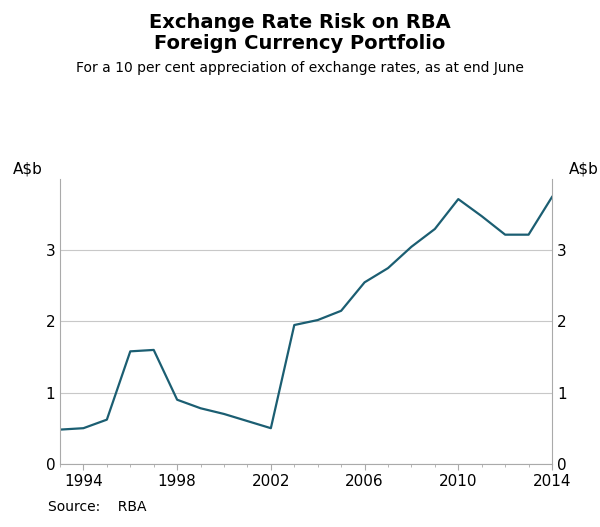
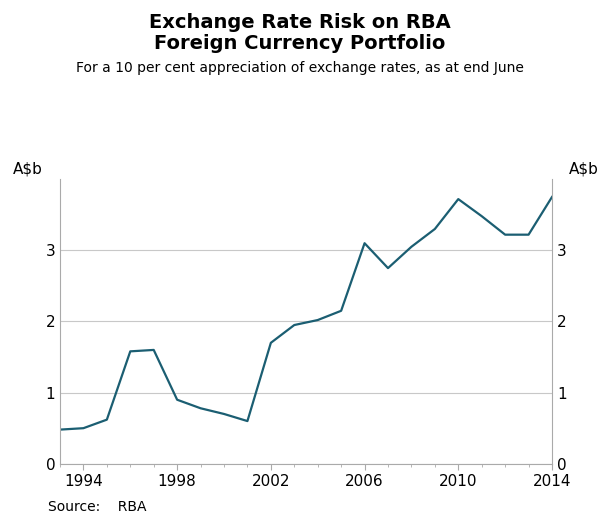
2002: 0.50 -> 1.70
2006: 2.55 -> 3.10
